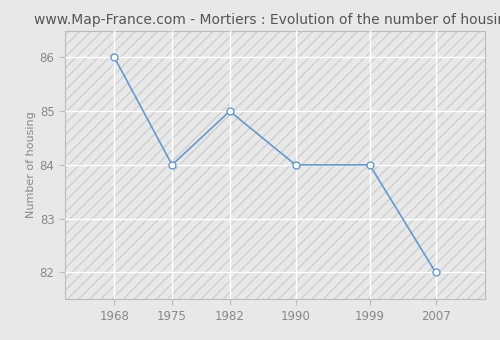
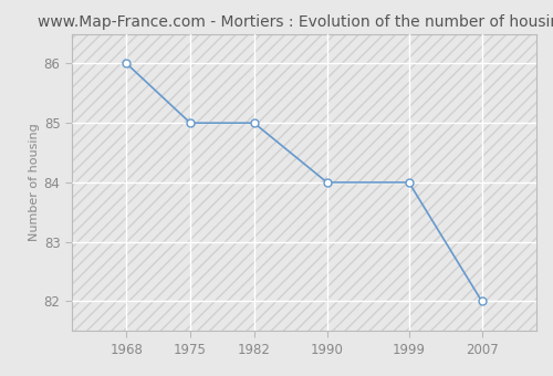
1975: 84 -> 85
